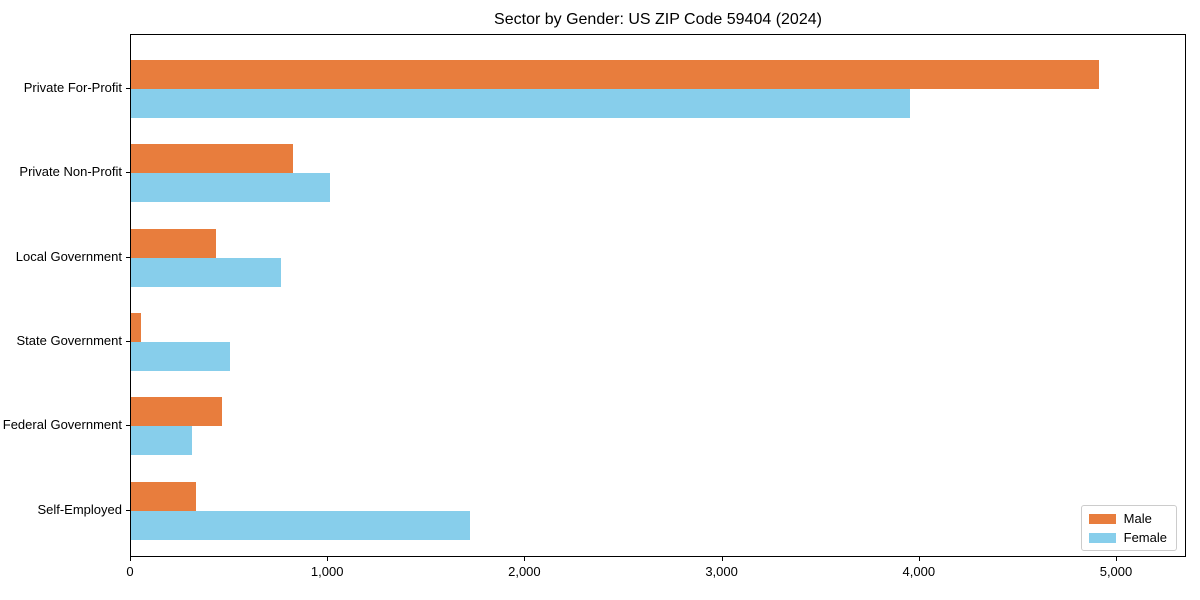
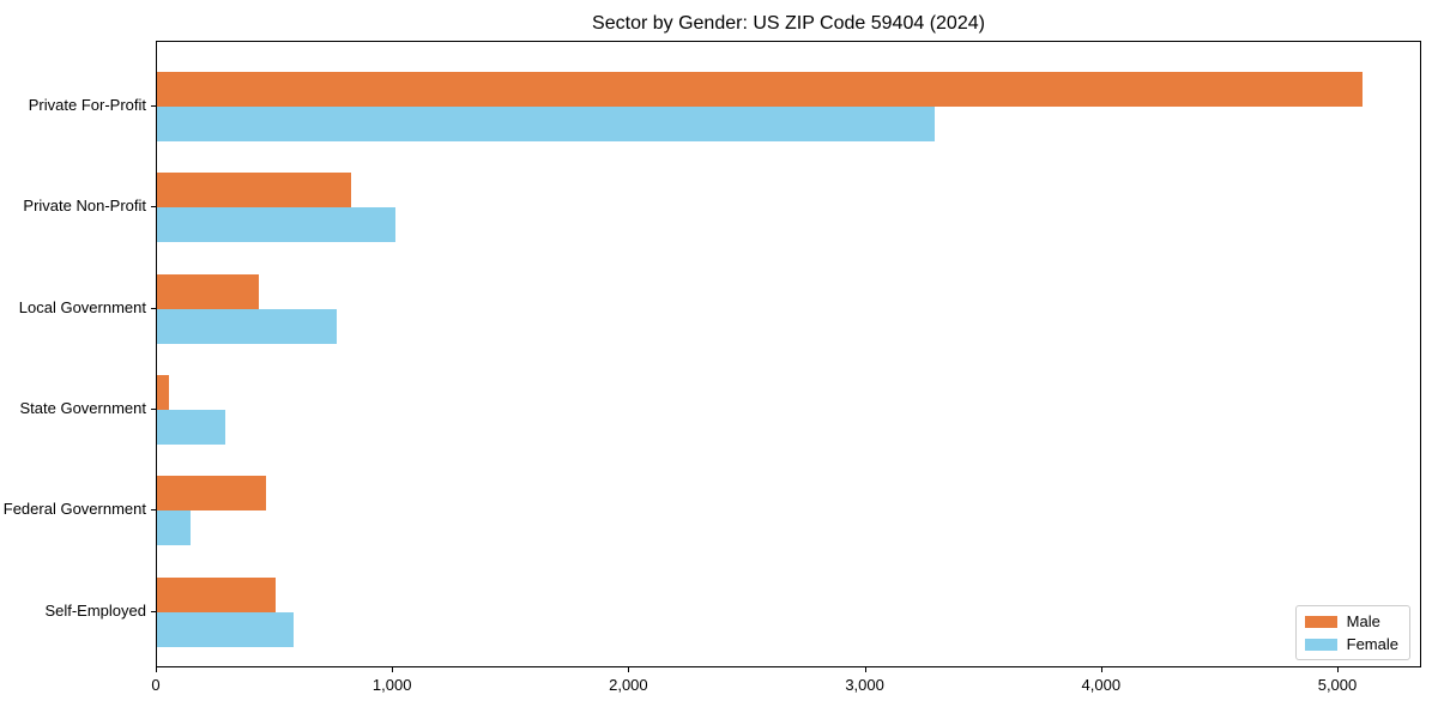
Male/Private For-Profit: 4910 -> 5100
Female/Private For-Profit: 3950 -> 3290
Female/State Government: 500 -> 290
Female/Federal Government: 310 -> 140
Male/Self-Employed: 330 -> 500
Female/Self-Employed: 1720 -> 580
